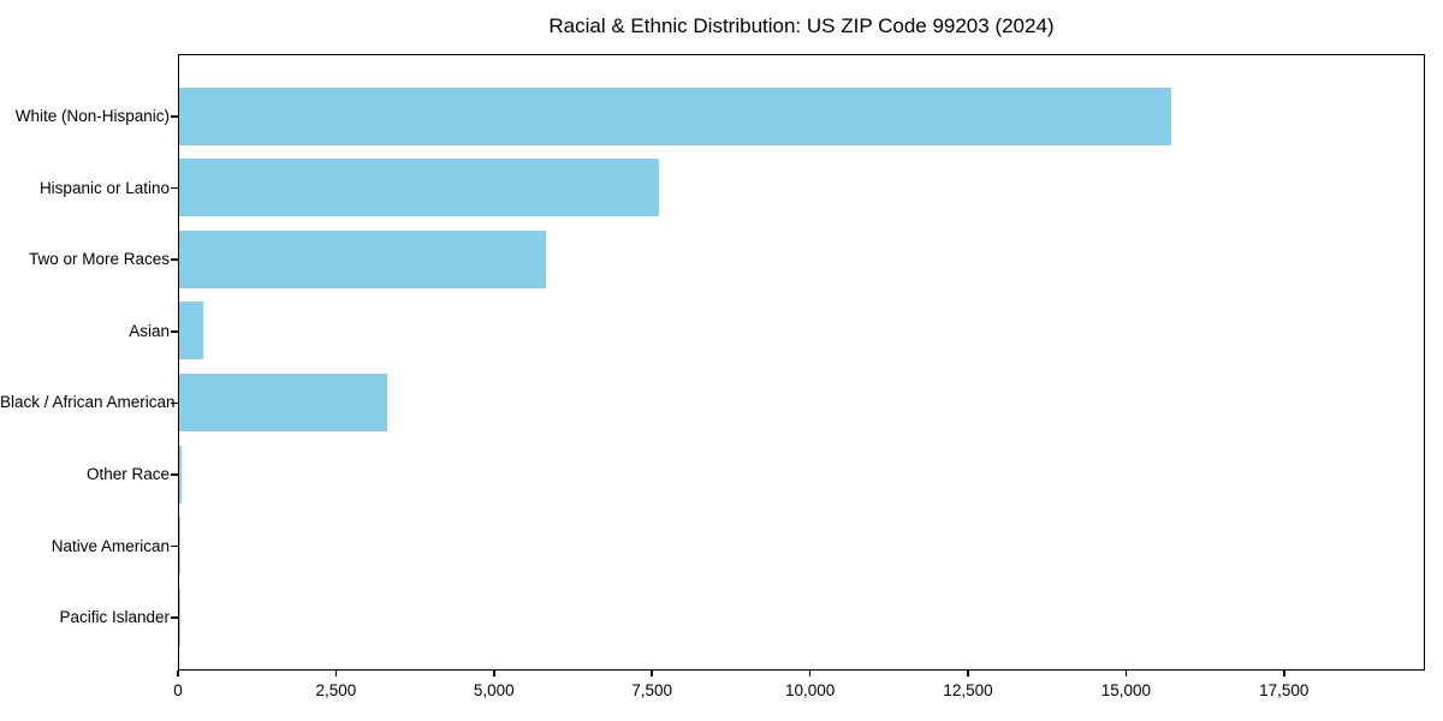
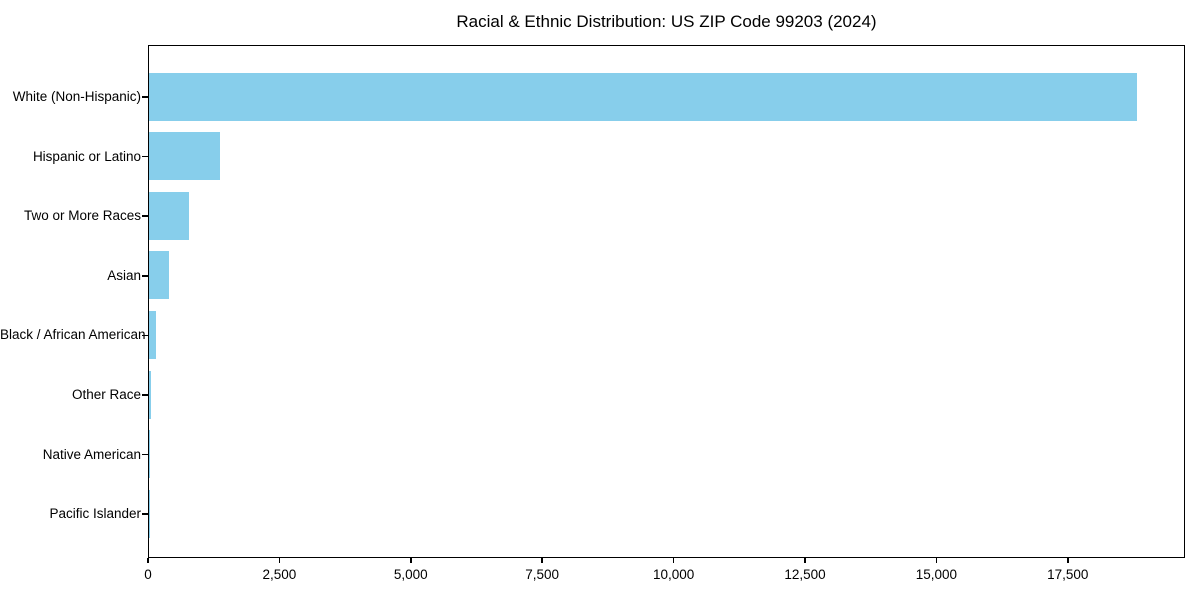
White (Non-Hispanic): 15700 -> 18800
Hispanic or Latino: 7600 -> 1400
Two or More Races: 5800 -> 800
Black / African American: 3300 -> 100
